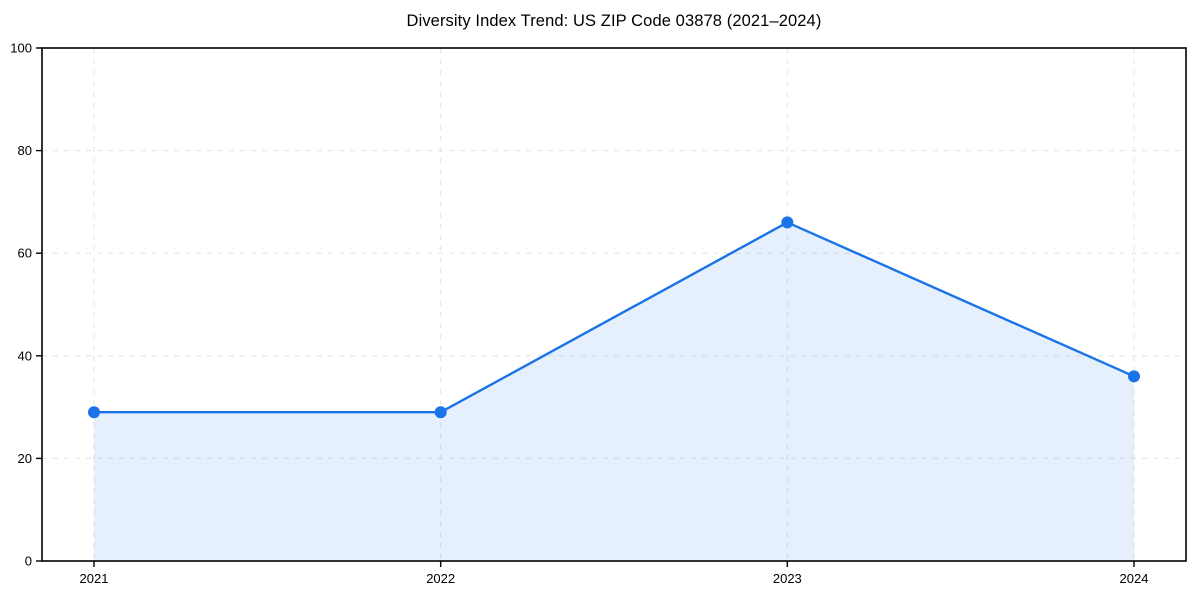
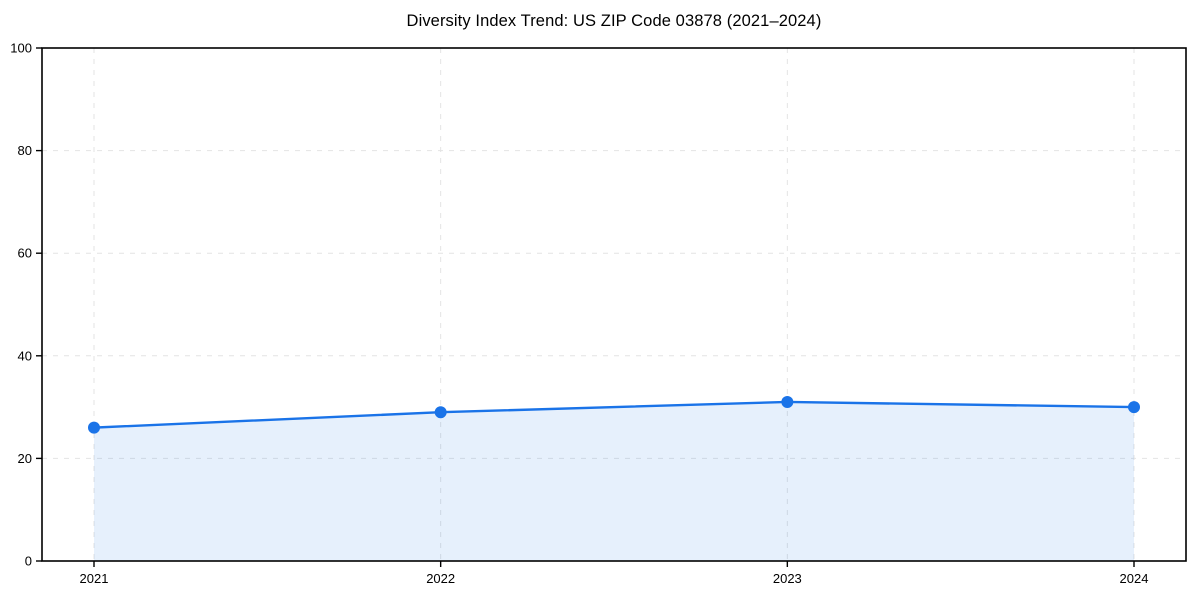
2021: 29 -> 26
2023: 66 -> 31
2024: 36 -> 30
